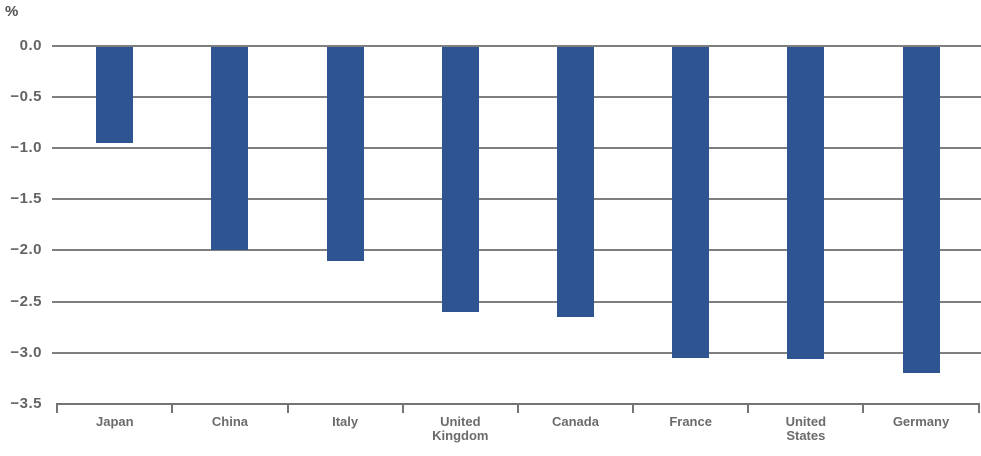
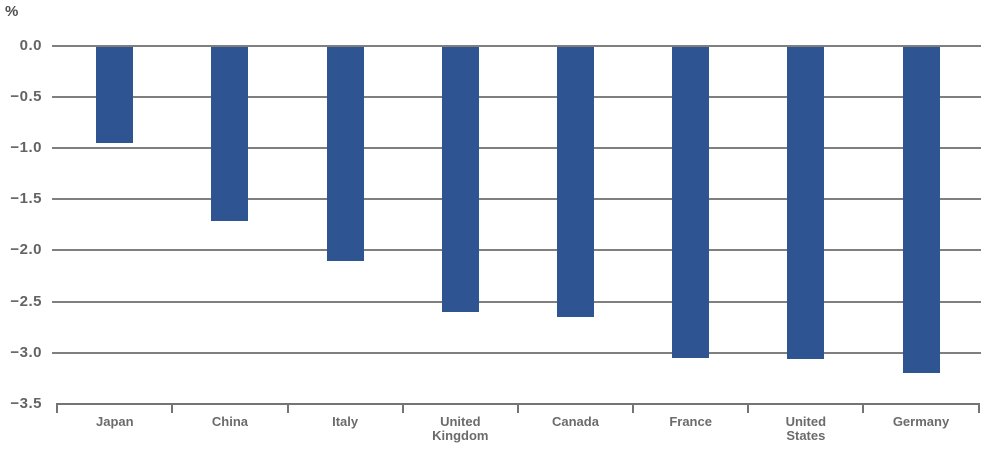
China: -2.00 -> -1.71
